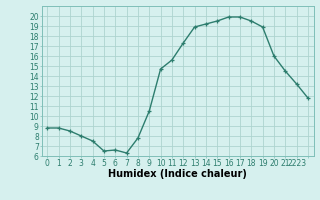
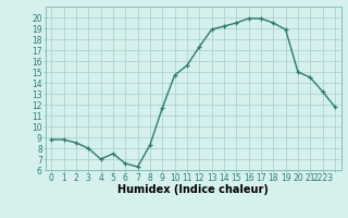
4: 7.5 -> 7.0
5: 6.5 -> 7.5
8: 7.8 -> 8.3
9: 10.5 -> 11.7
20: 16.0 -> 15.0
